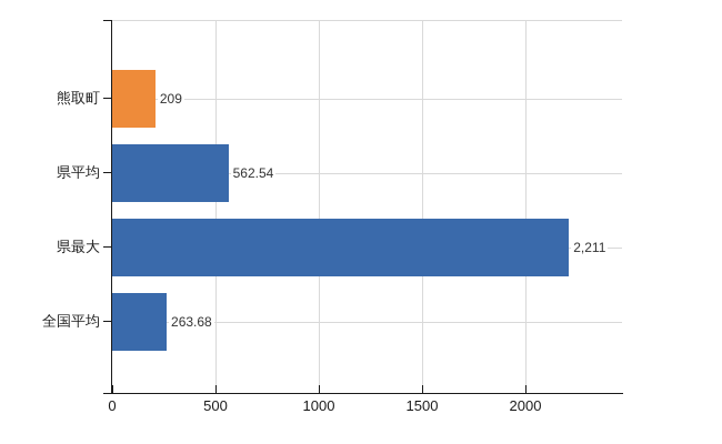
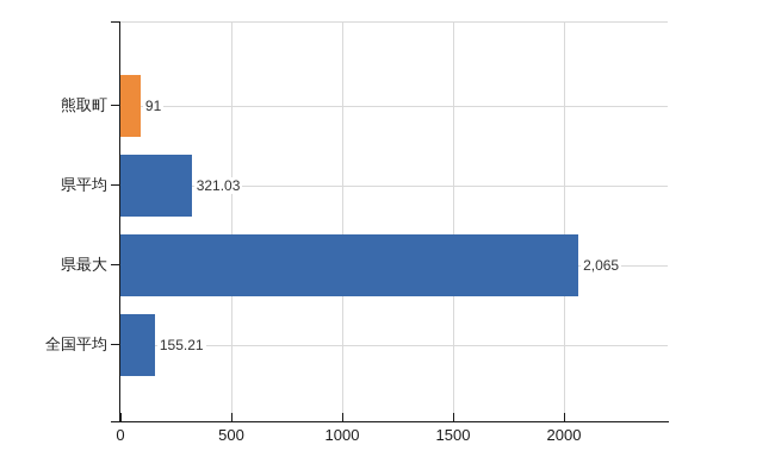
熊取町: 209 -> 91
県平均: 562.54 -> 321.03
県最大: 2,211 -> 2,065
全国平均: 263.68 -> 155.21
